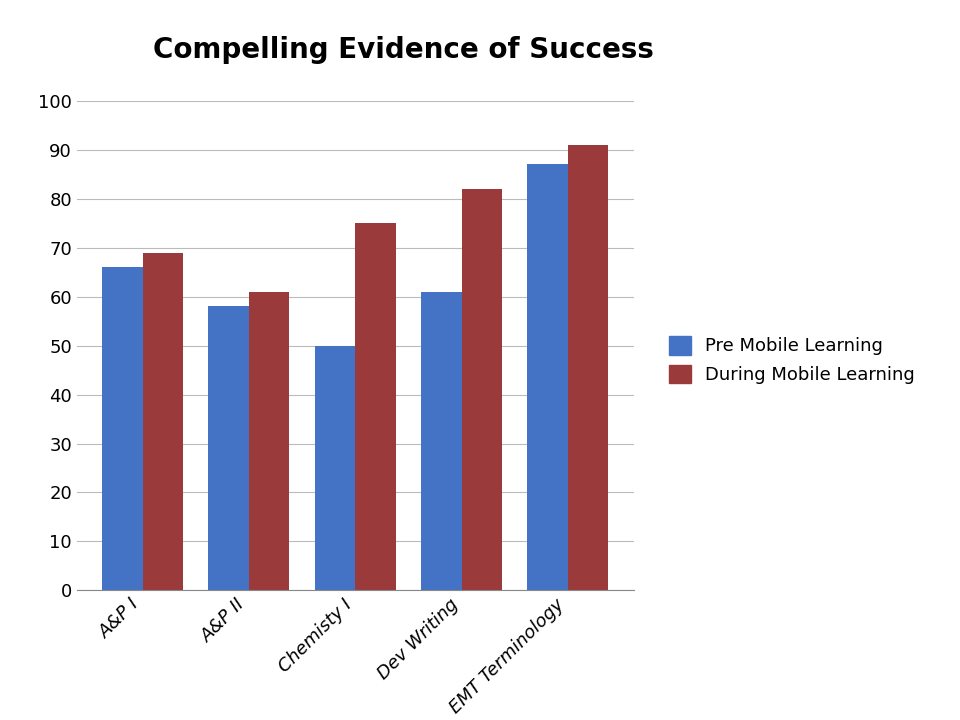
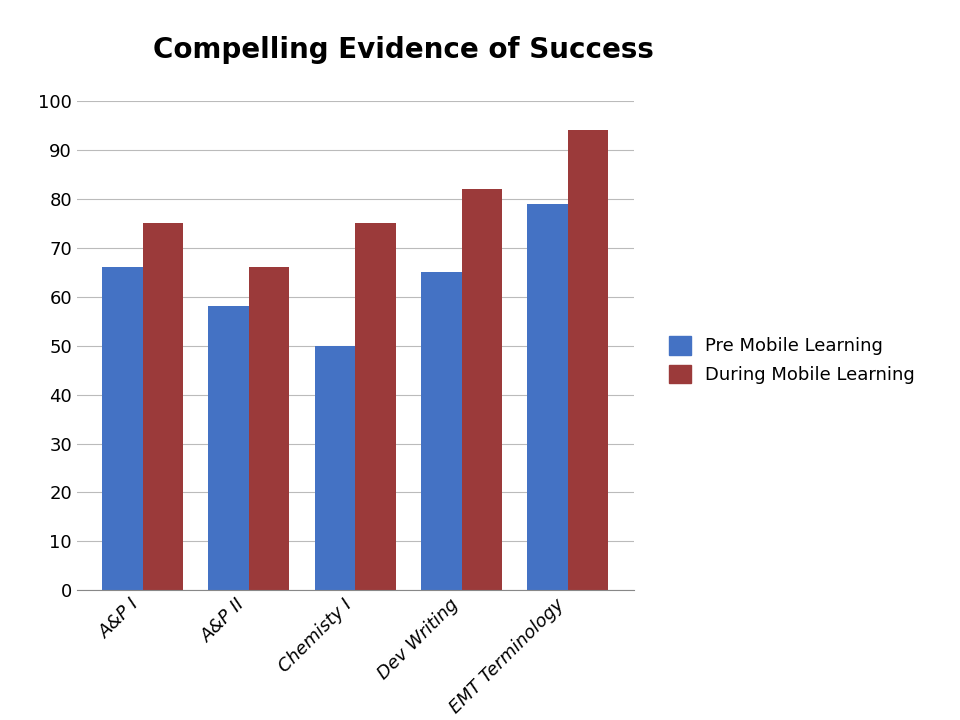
During Mobile Learning/A&P I: 69 -> 75
During Mobile Learning/A&P II: 61 -> 66
Pre Mobile Learning/Dev Writing: 61 -> 65
Pre Mobile Learning/EMT Terminology: 87 -> 79
During Mobile Learning/EMT Terminology: 91 -> 94
